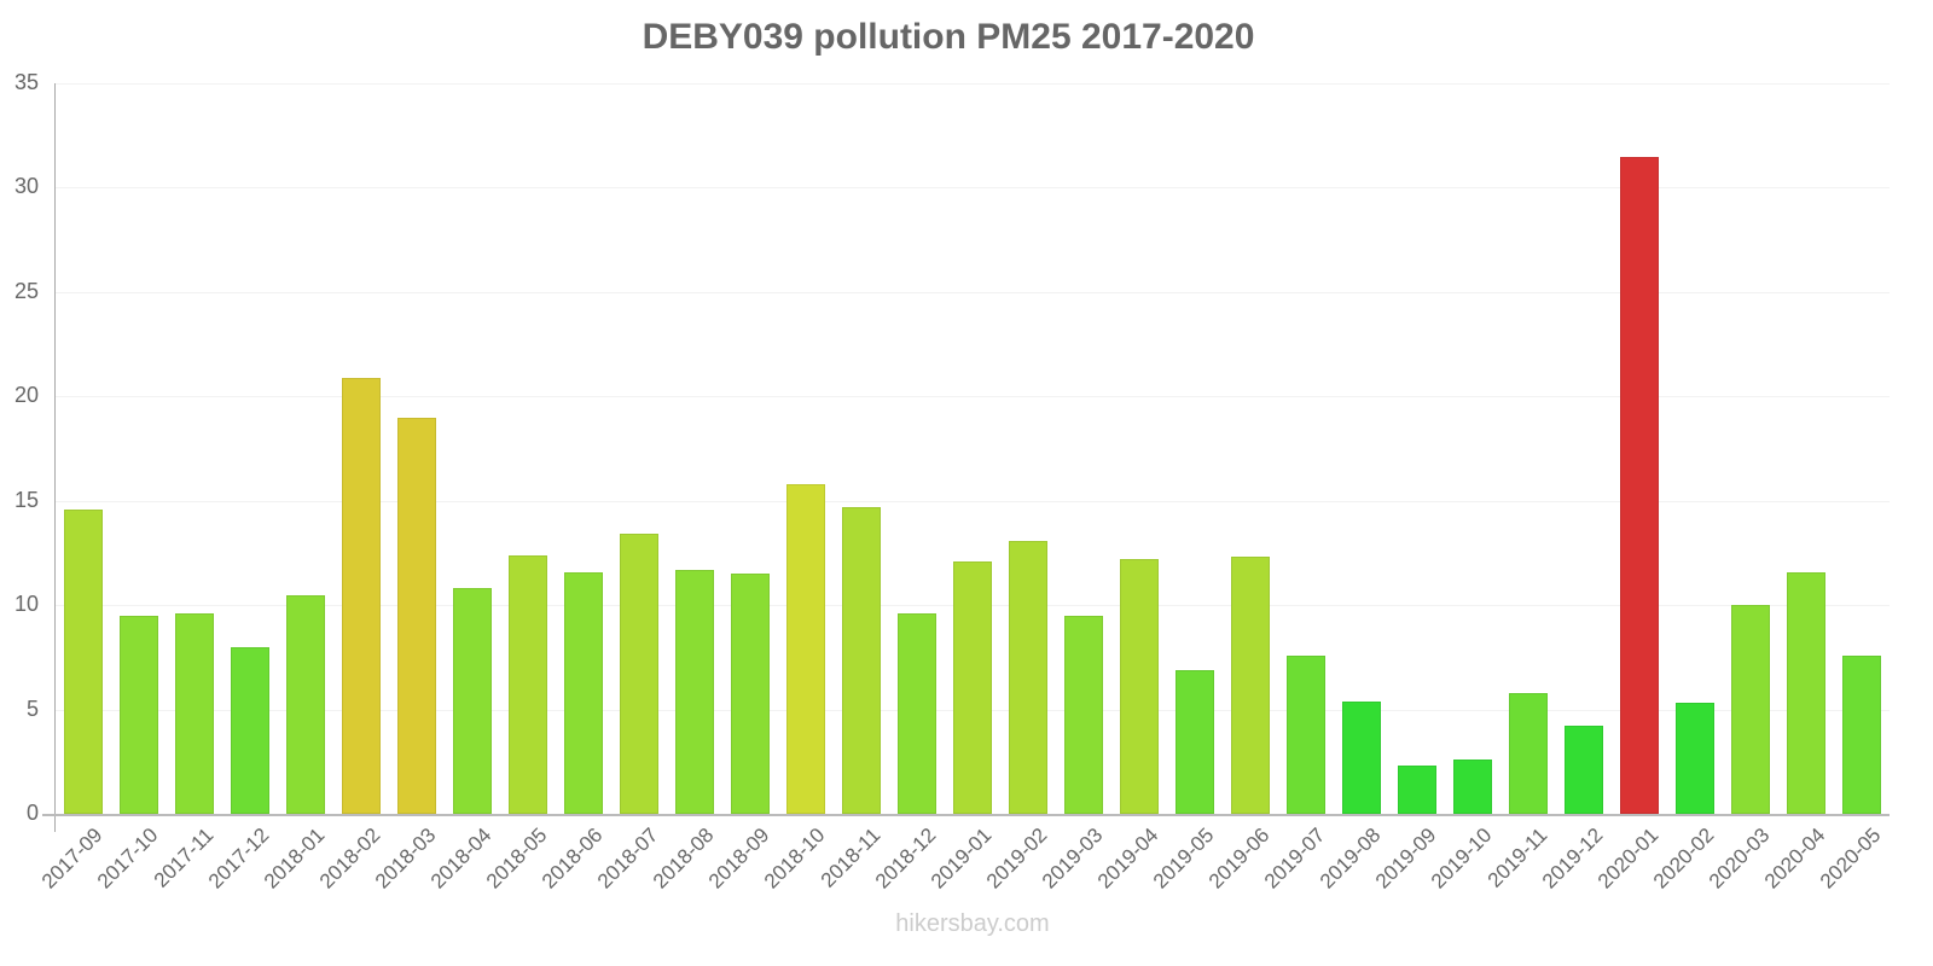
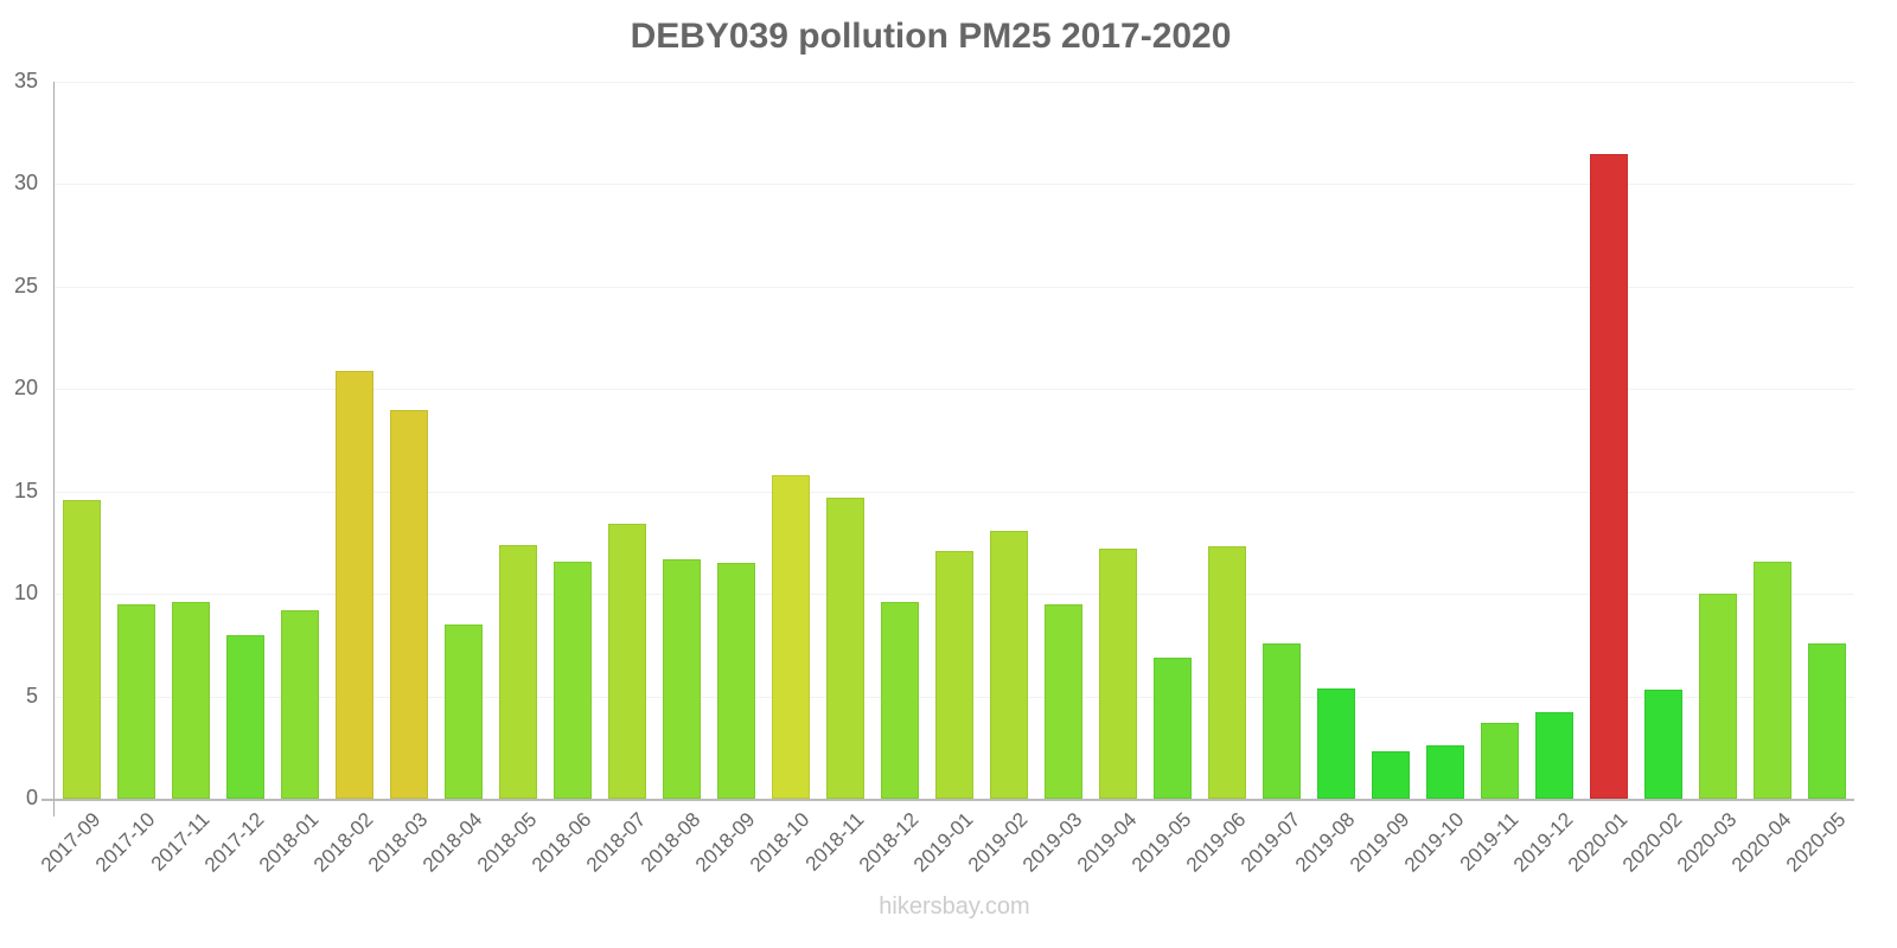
2018-01: 10.5 -> 9.2
2018-04: 10.8 -> 8.5
2019-11: 5.8 -> 3.7
